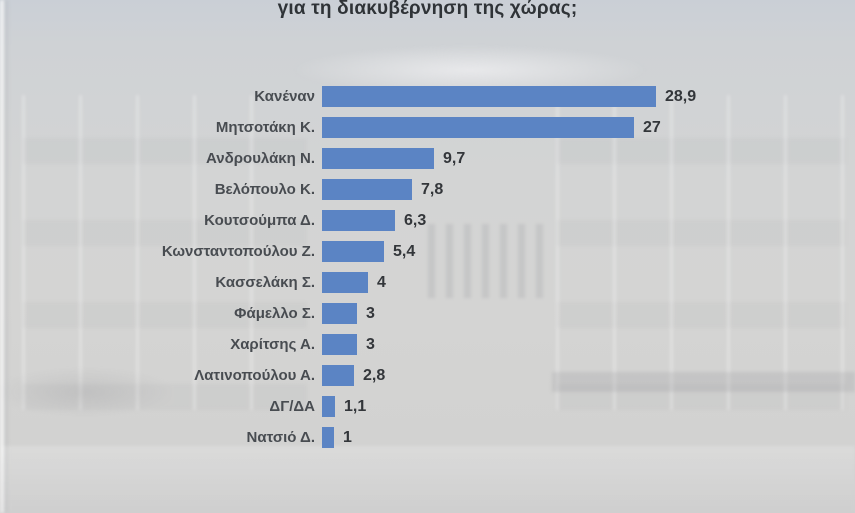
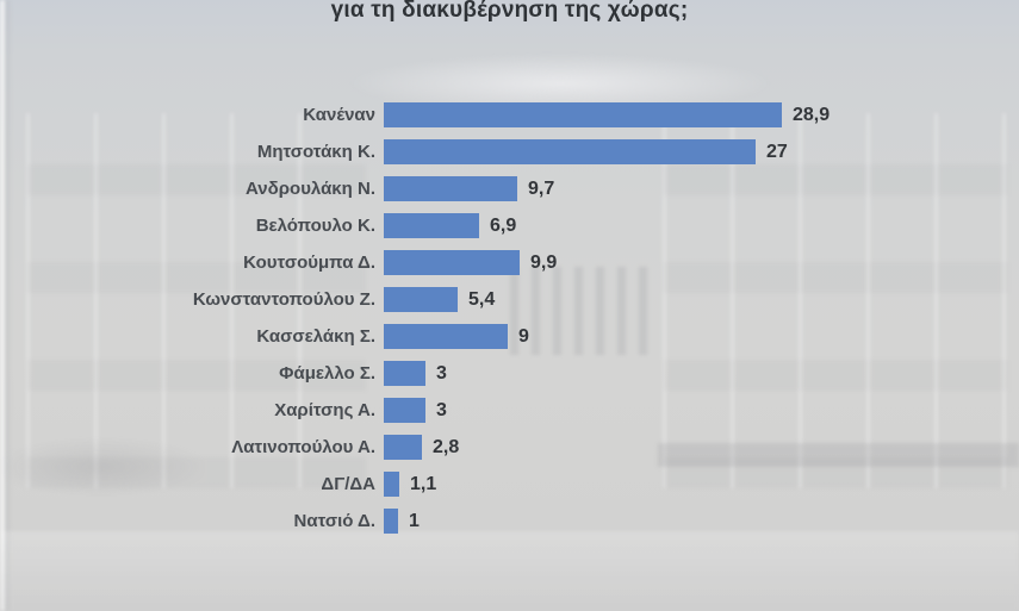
Βελόπουλο Κ.: 7,8 -> 6,9
Κουτσούμπα Δ.: 6,3 -> 9,9
Κασσελάκη Σ.: 4 -> 9
